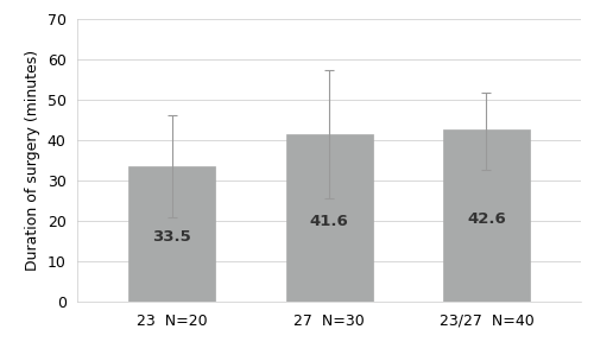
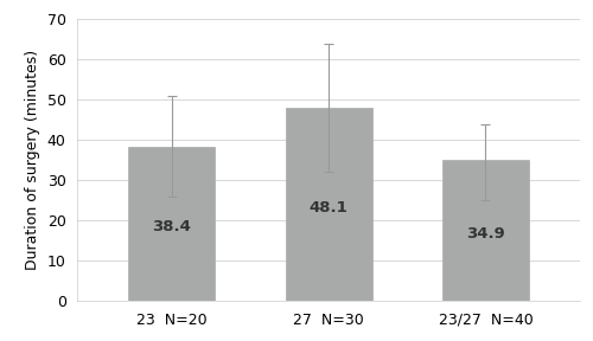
23 N=20: 33.5 -> 38.4
27 N=30: 41.6 -> 48.1
23/27 N=40: 42.6 -> 34.9
